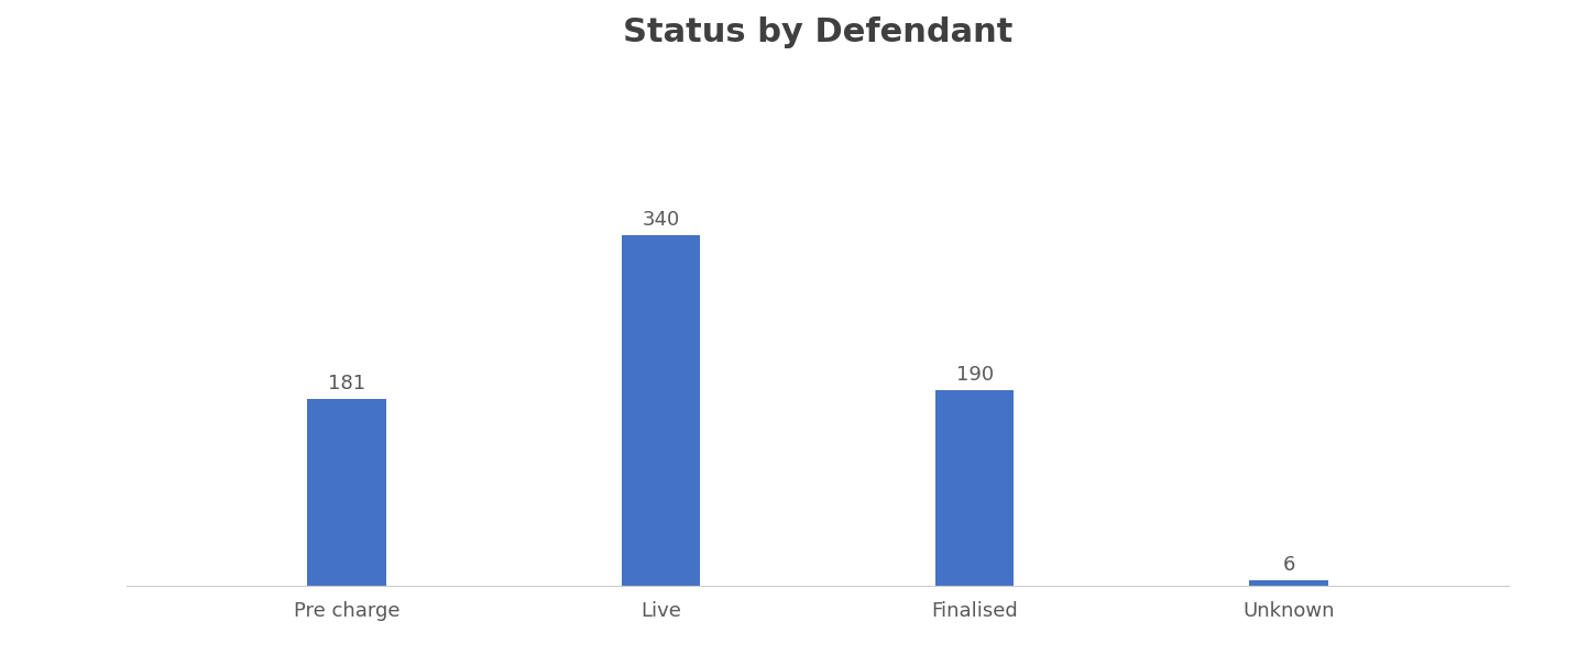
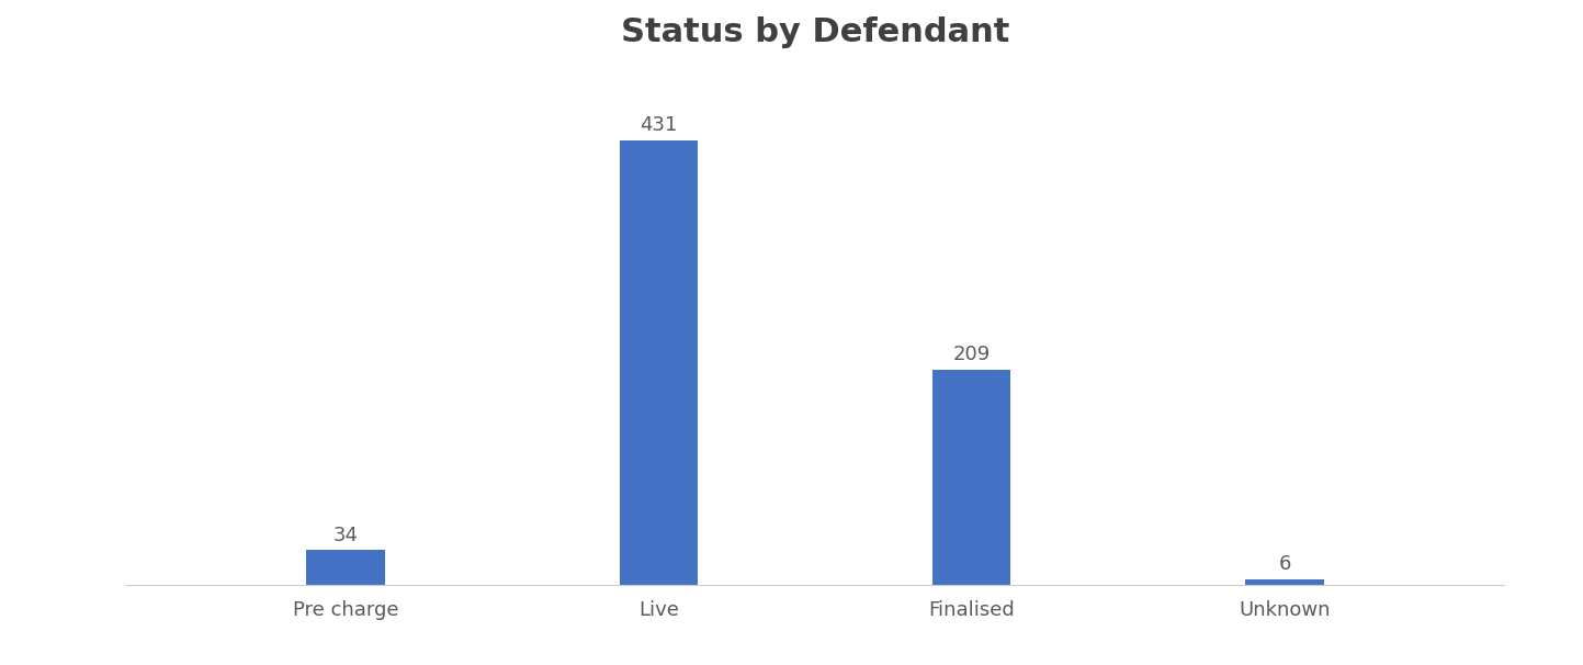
Pre charge: 181 -> 34
Live: 340 -> 431
Finalised: 190 -> 209
